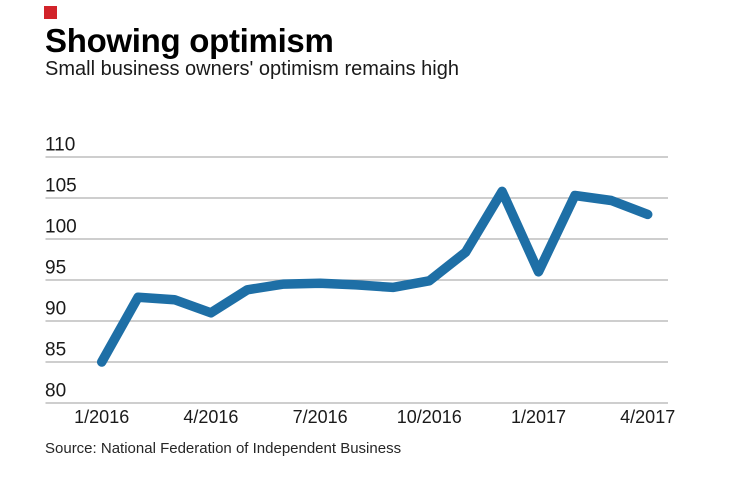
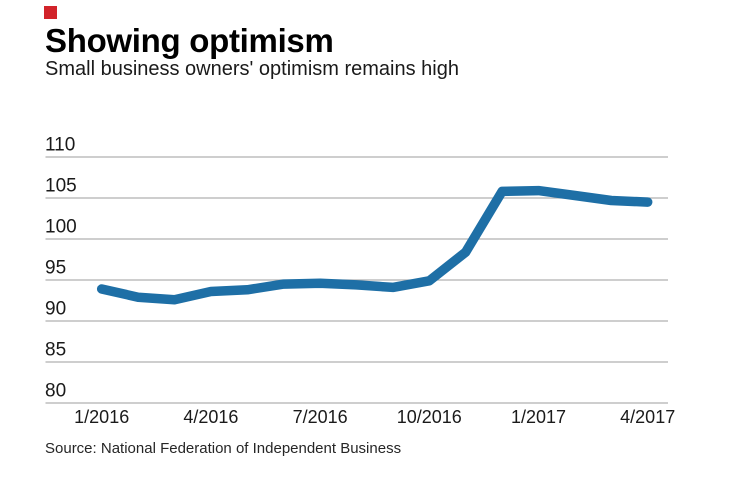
1/2016: 85 -> 94
4/2016: 91 -> 94
1/2017: 96 -> 106
4/2017: 103 -> 104
